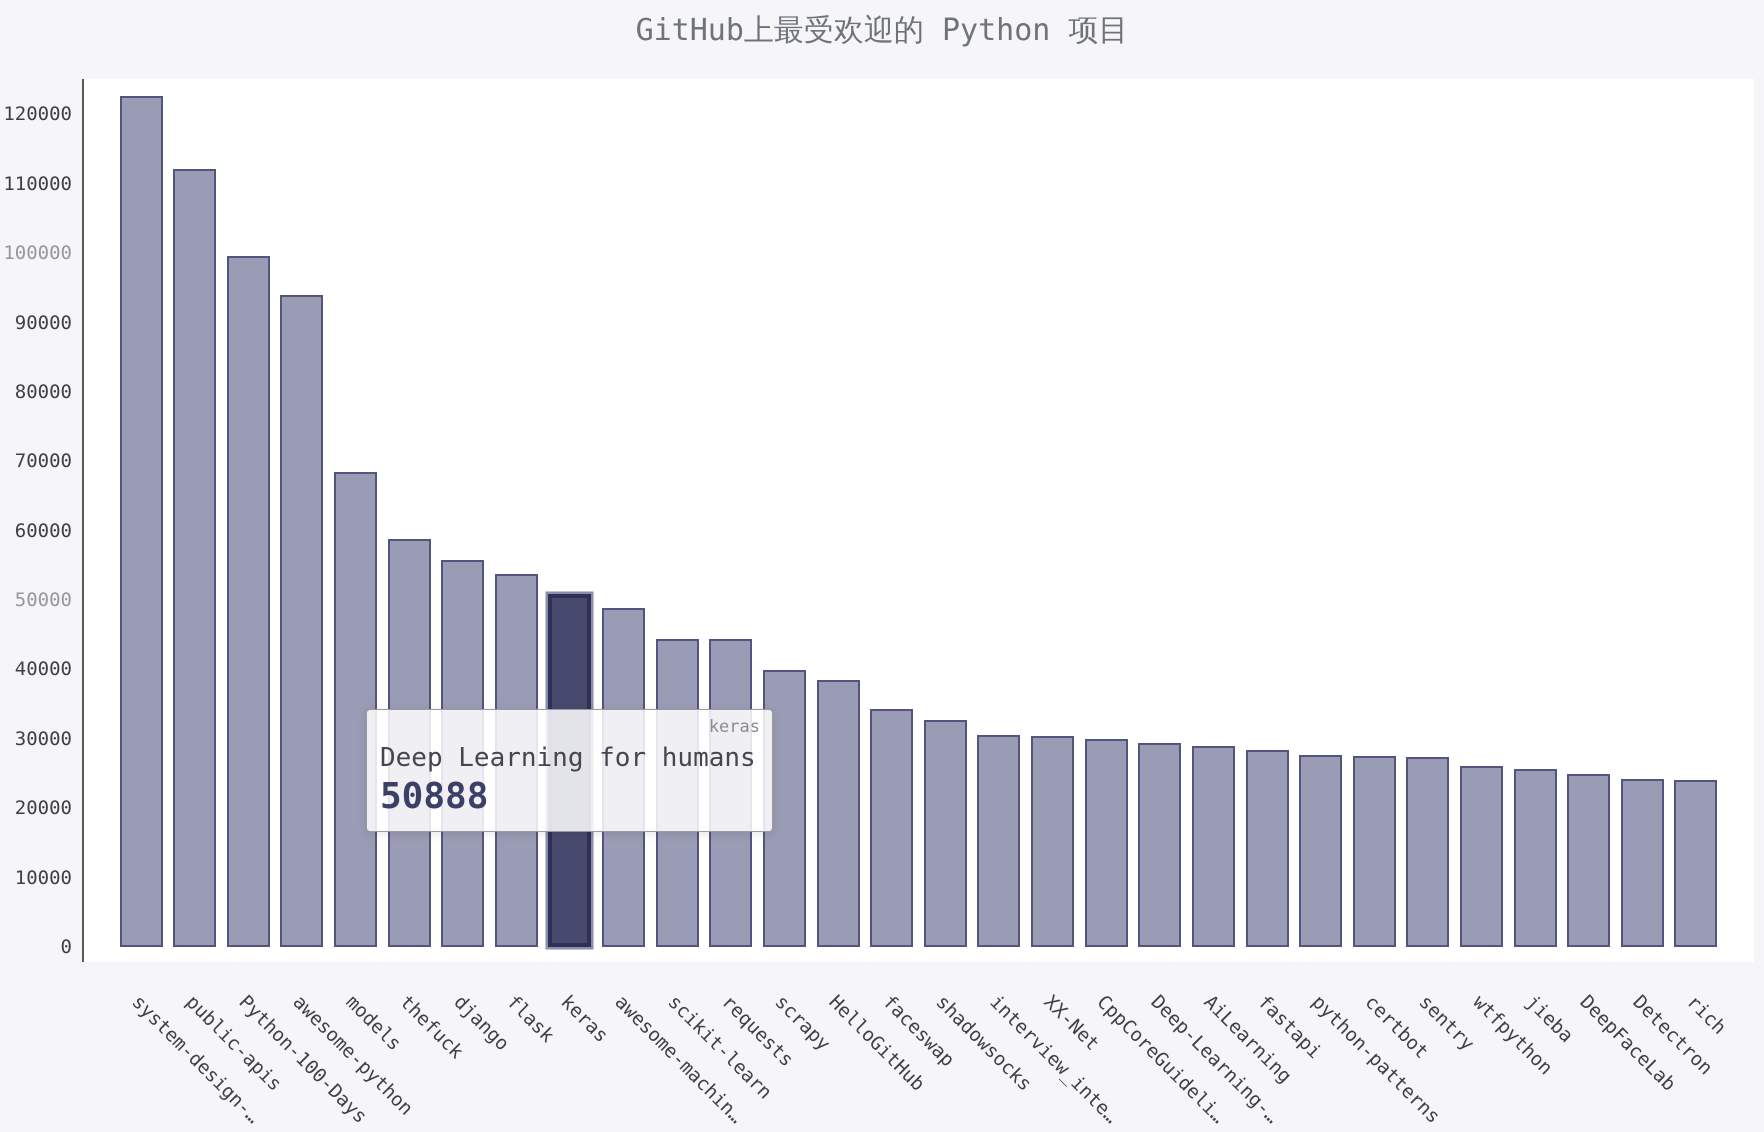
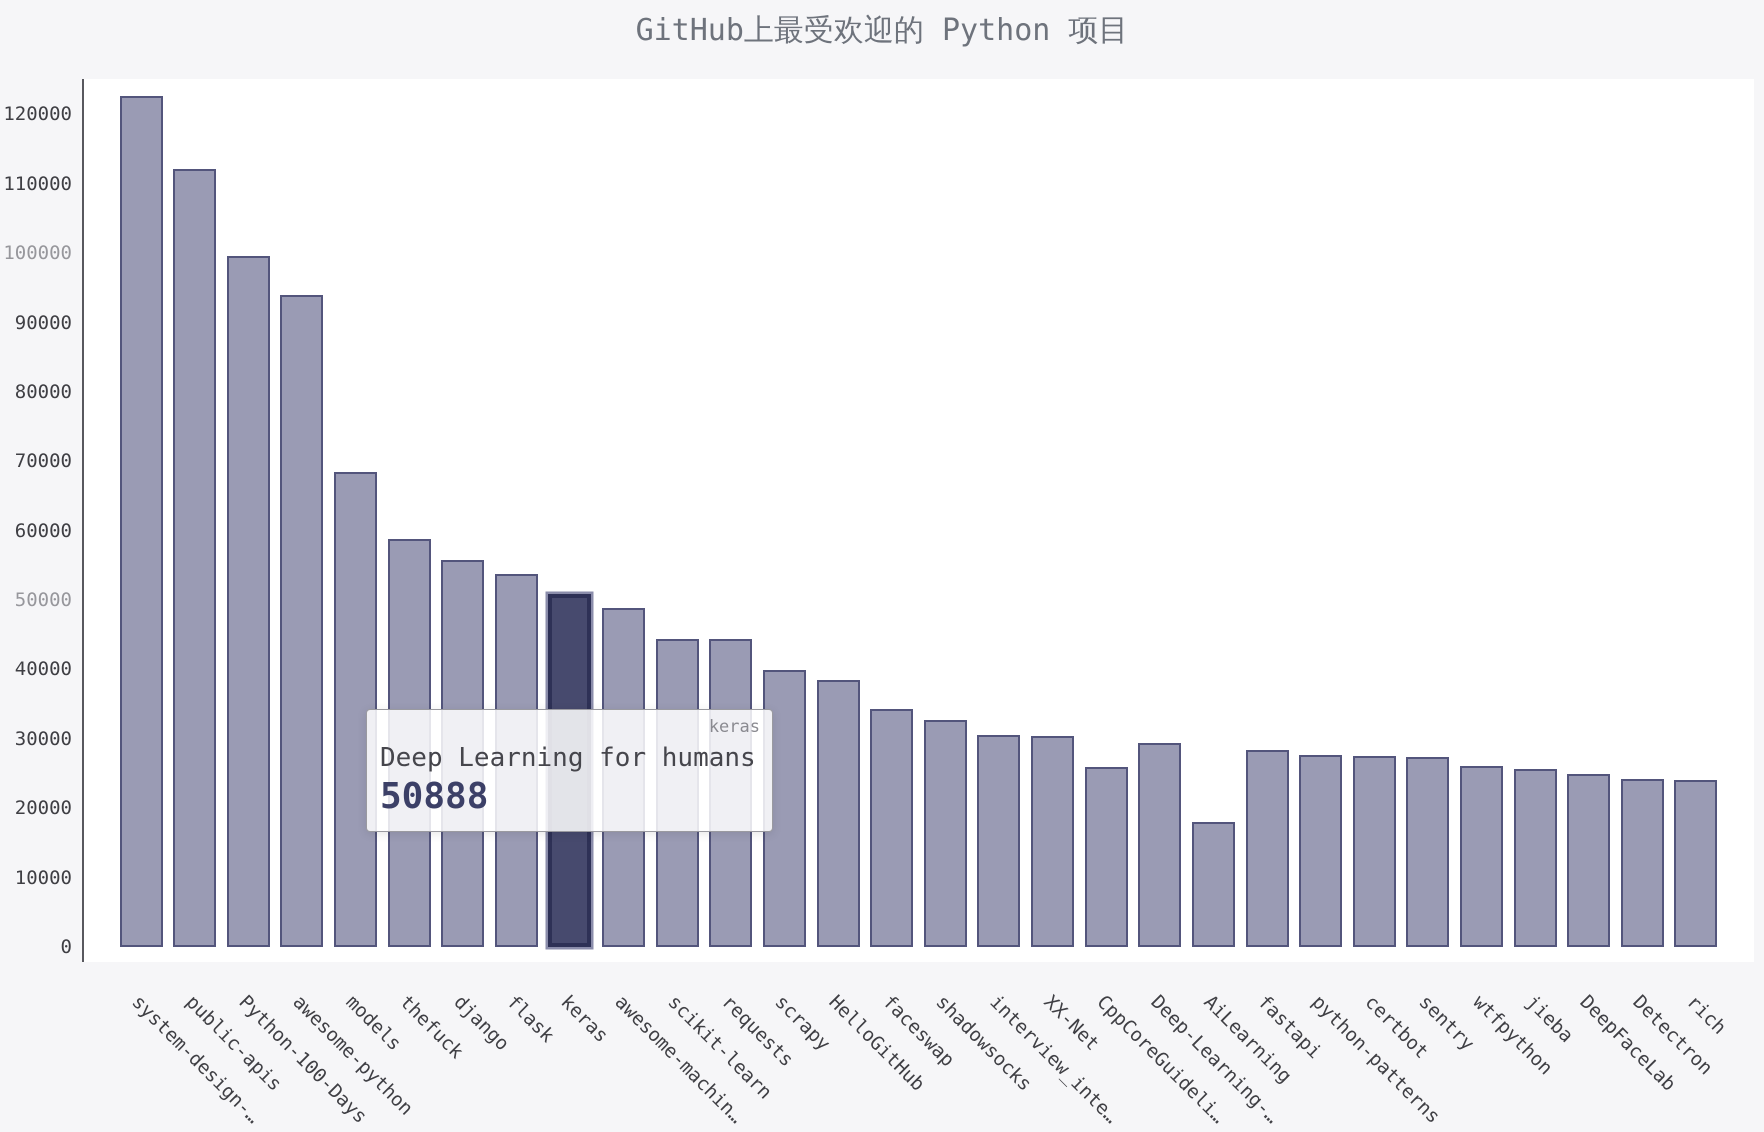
CppCoreGuideli…: 30000 -> 26000
AiLearning: 29000 -> 18000
